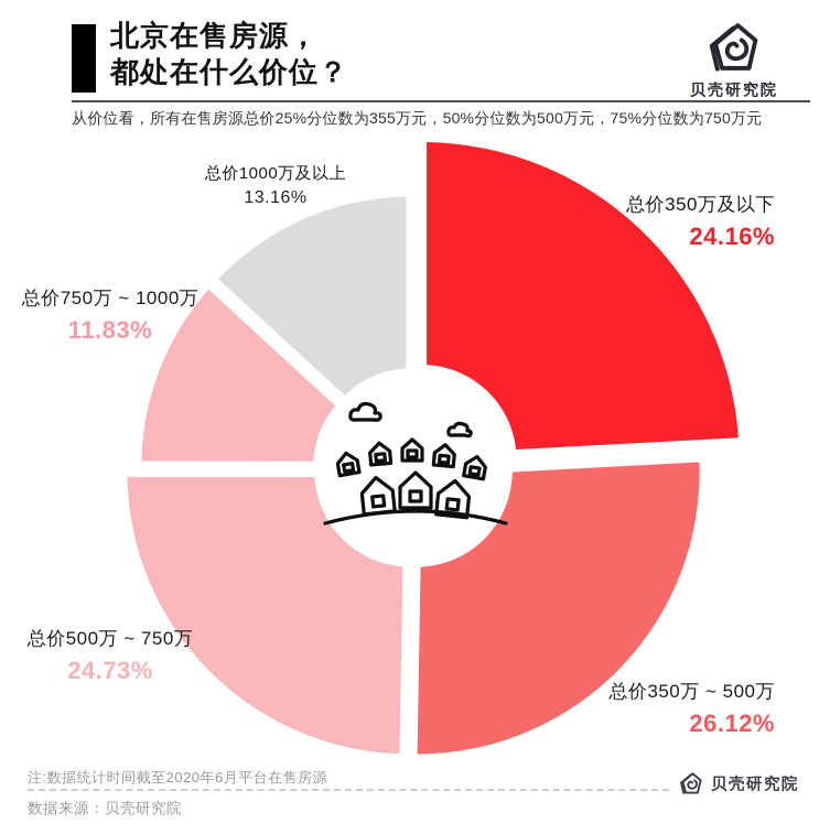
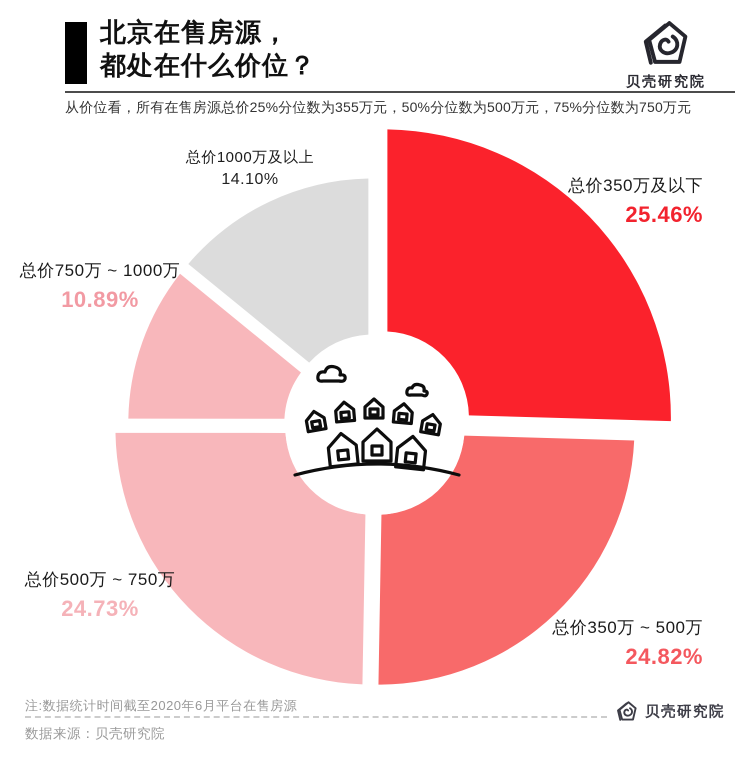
总价350万及以下: 24.16% -> 25.46%
总价350万 ~ 500万: 26.12% -> 24.82%
总价750万 ~ 1000万: 11.83% -> 10.89%
总价1000万及以上: 13.16% -> 14.10%
